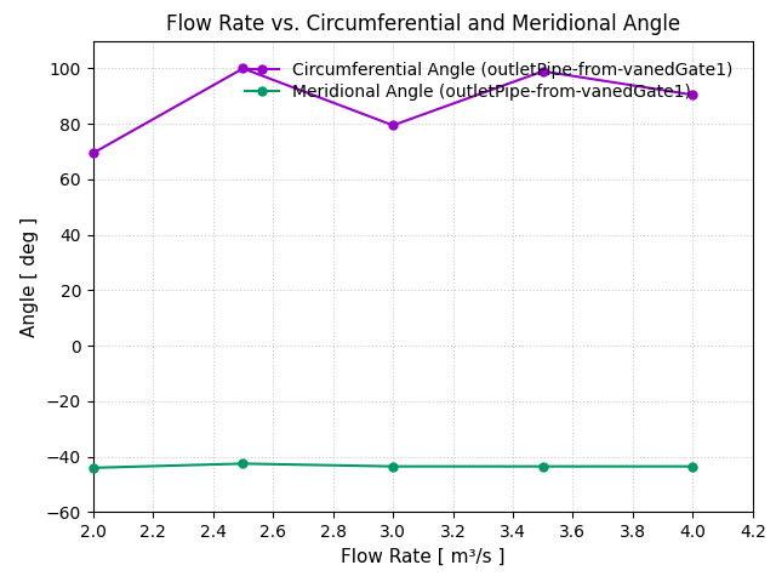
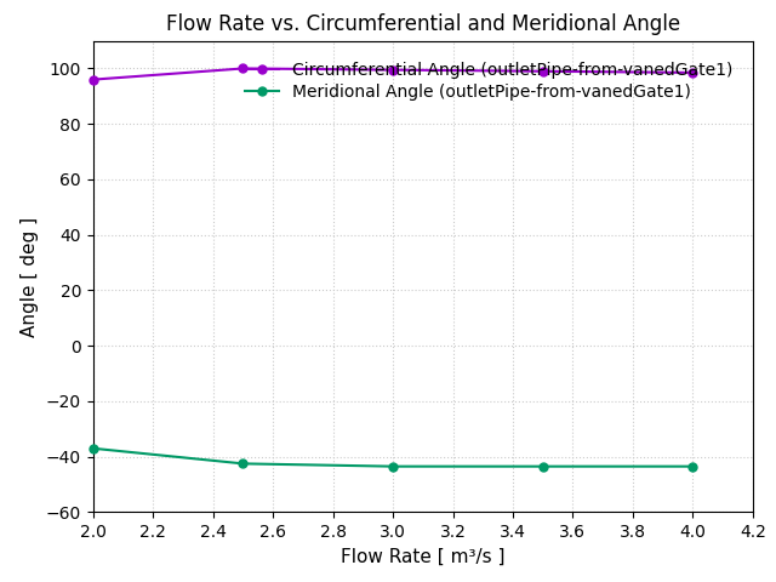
Circumferential Angle (outletPipe-from-vanedGate1)/2.0: 69.5 -> 96.0
Meridional Angle (outletPipe-from-vanedGate1)/2.0: -44.0 -> -37.0
Circumferential Angle (outletPipe-from-vanedGate1)/3.0: 79.5 -> 99.5
Circumferential Angle (outletPipe-from-vanedGate1)/4.0: 90.5 -> 98.5
